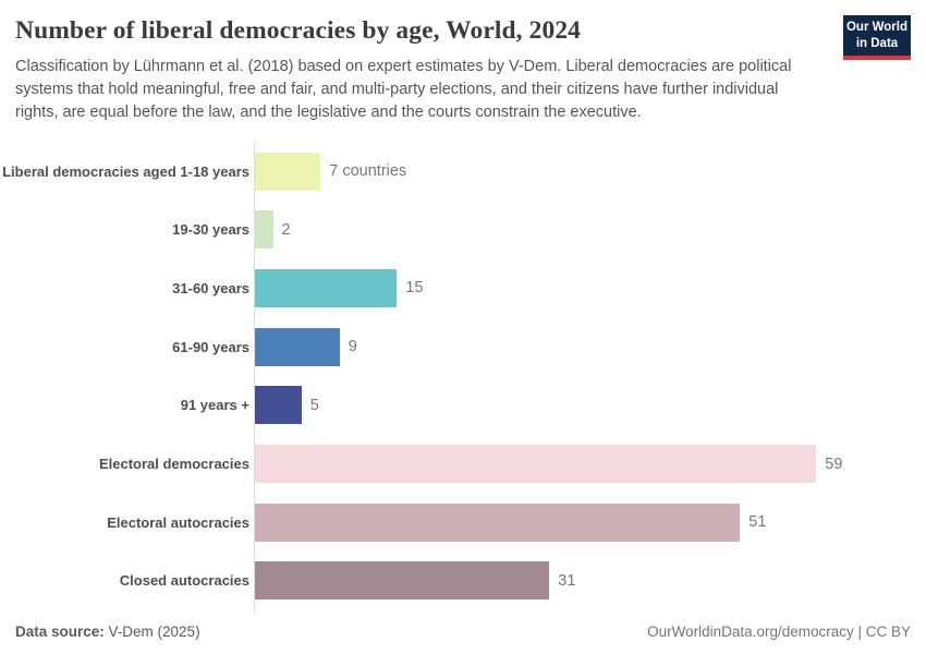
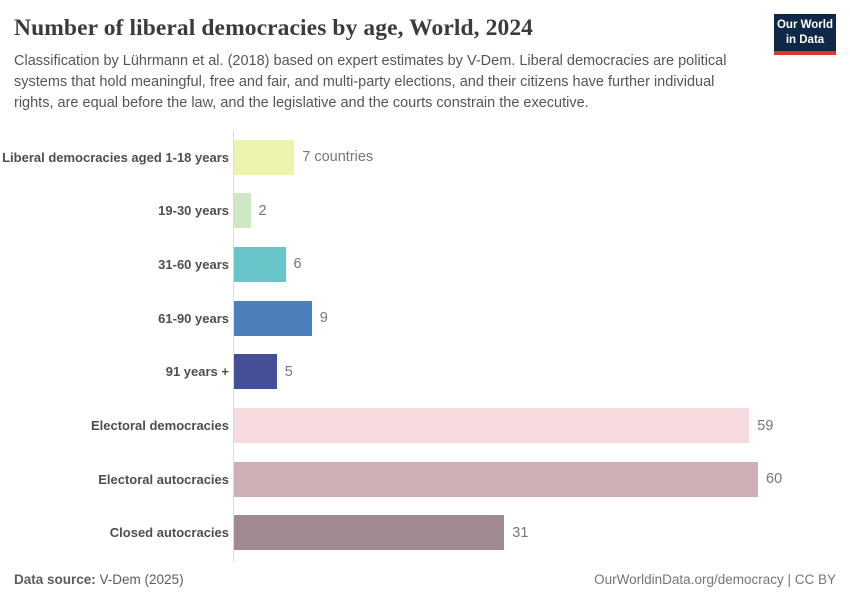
31-60 years: 15 -> 6
Electoral autocracies: 51 -> 60
